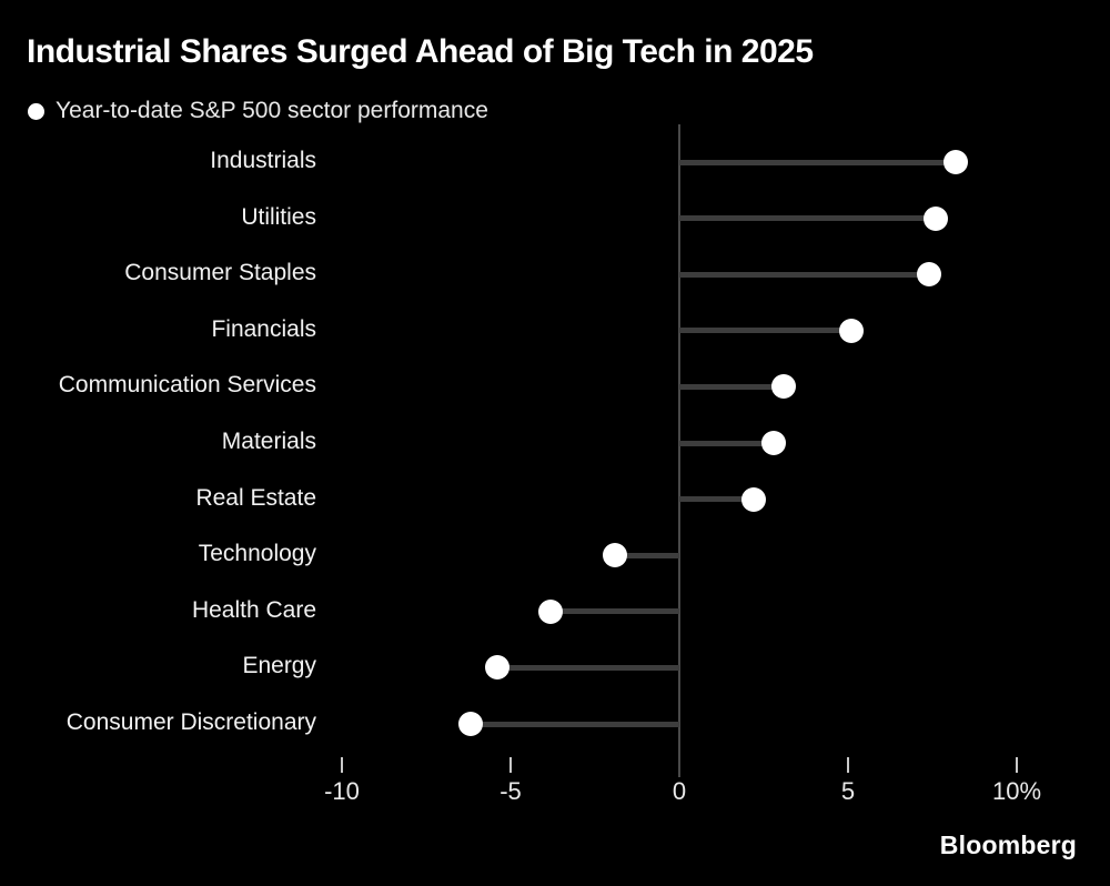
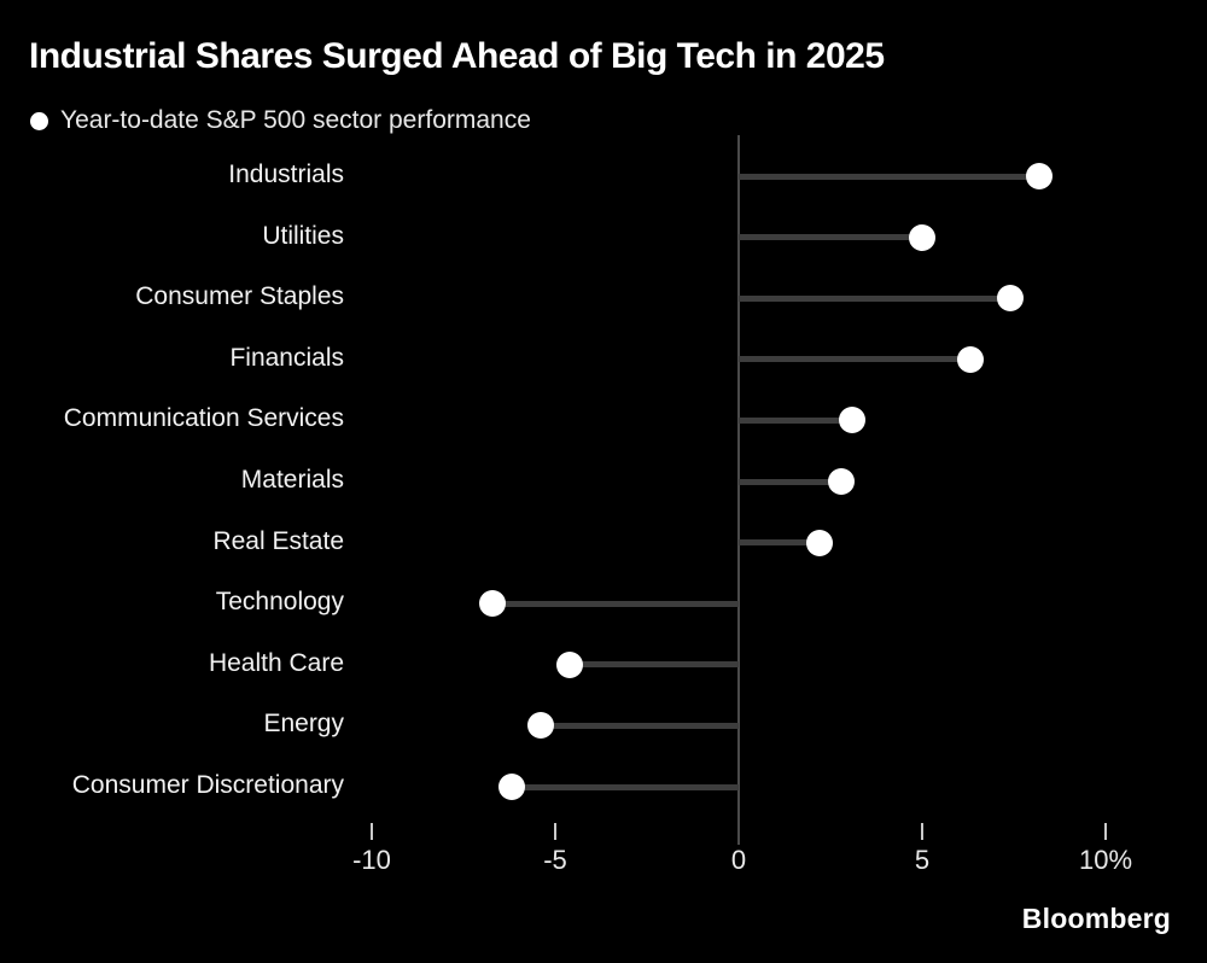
Utilities: 7.6% -> 5.0%
Financials: 5.1% -> 6.3%
Technology: -1.9% -> -6.7%
Health Care: -3.8% -> -4.6%
